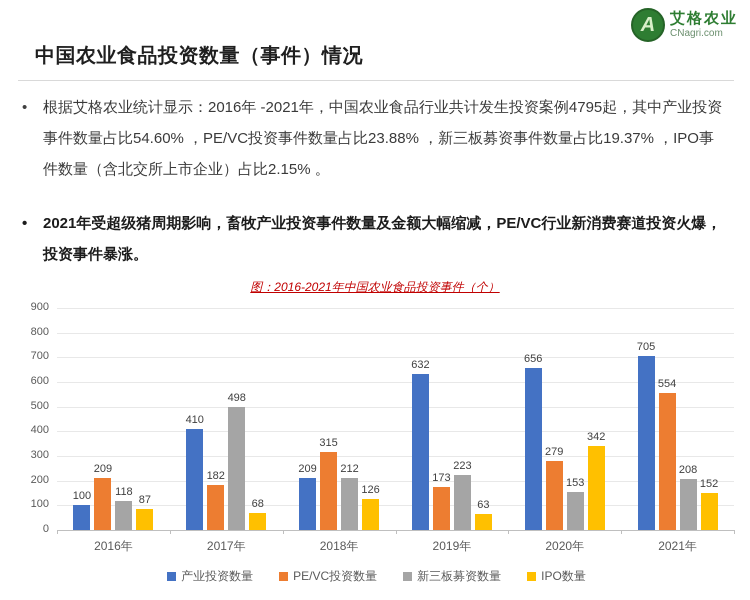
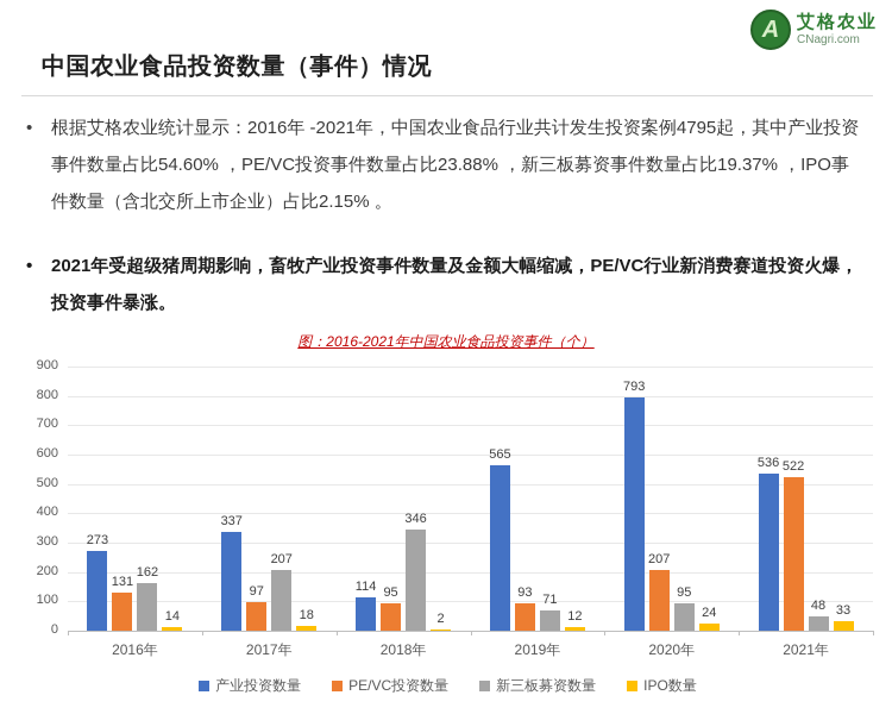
产业投资数量/2016年: 100 -> 273
PE/VC投资数量/2016年: 209 -> 131
新三板募资数量/2016年: 118 -> 162
IPO数量/2016年: 87 -> 14
产业投资数量/2017年: 410 -> 337
PE/VC投资数量/2017年: 182 -> 97
新三板募资数量/2017年: 498 -> 207
IPO数量/2017年: 68 -> 18
产业投资数量/2018年: 209 -> 114
PE/VC投资数量/2018年: 315 -> 95
新三板募资数量/2018年: 212 -> 346
IPO数量/2018年: 126 -> 2
产业投资数量/2019年: 632 -> 565
PE/VC投资数量/2019年: 173 -> 93
新三板募资数量/2019年: 223 -> 71
IPO数量/2019年: 63 -> 12
产业投资数量/2020年: 656 -> 793
PE/VC投资数量/2020年: 279 -> 207
新三板募资数量/2020年: 153 -> 95
IPO数量/2020年: 342 -> 24
产业投资数量/2021年: 705 -> 536
PE/VC投资数量/2021年: 554 -> 522
新三板募资数量/2021年: 208 -> 48
IPO数量/2021年: 152 -> 33
